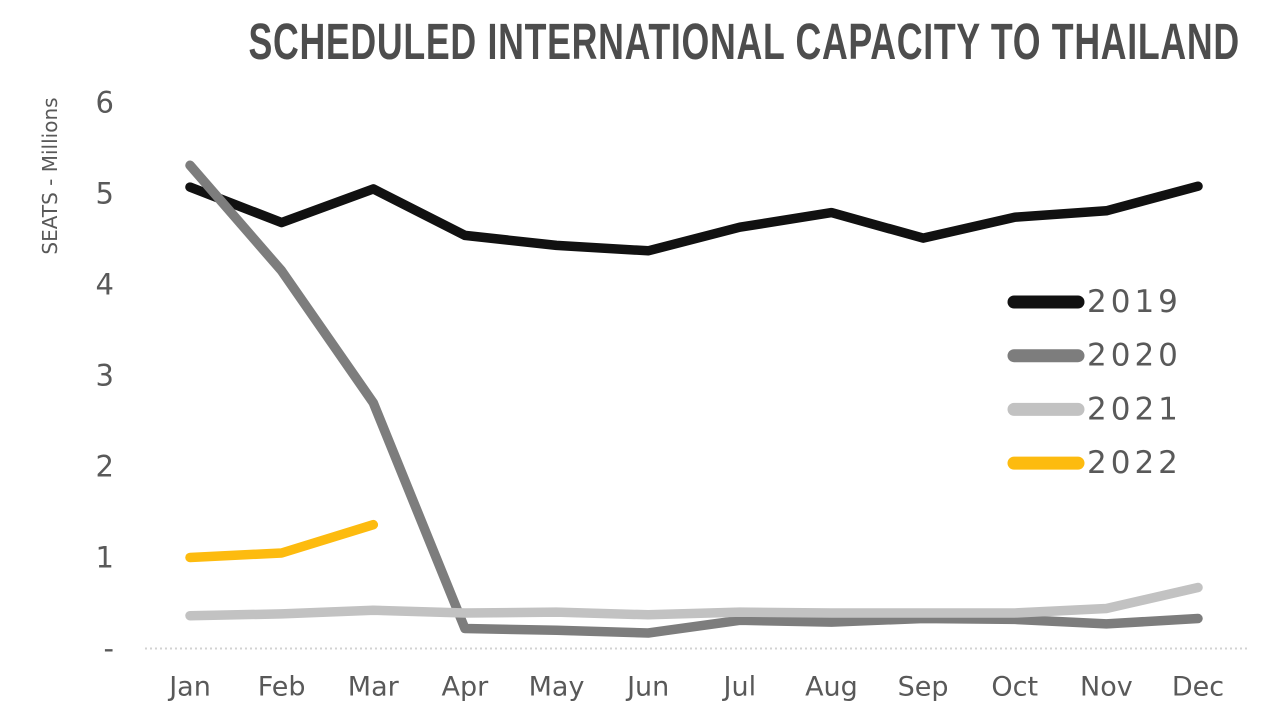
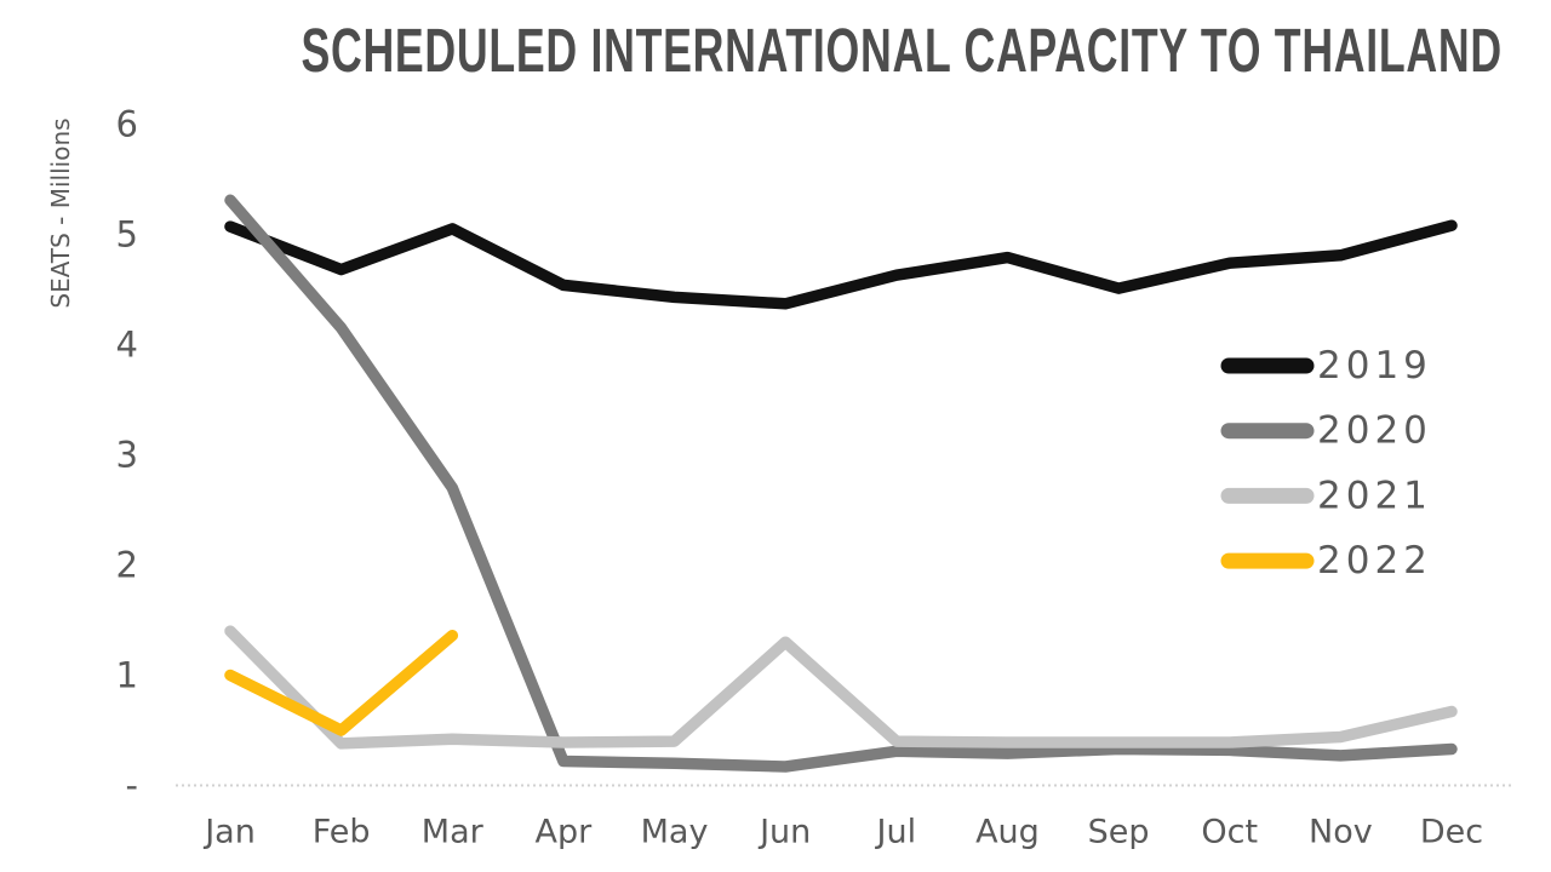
2021/Jan: 0.4 -> 1.4
2022/Feb: 1.1 -> 0.5
2021/Jun: 0.4 -> 1.3
